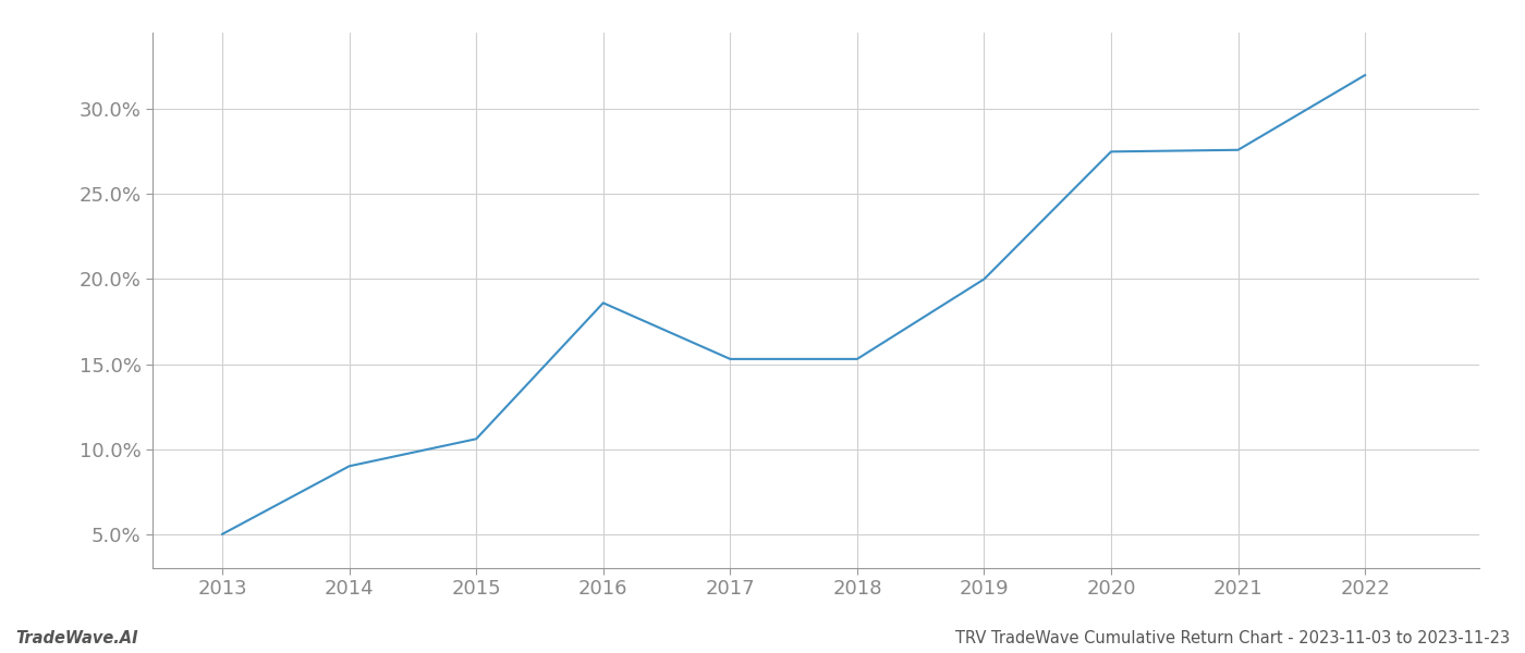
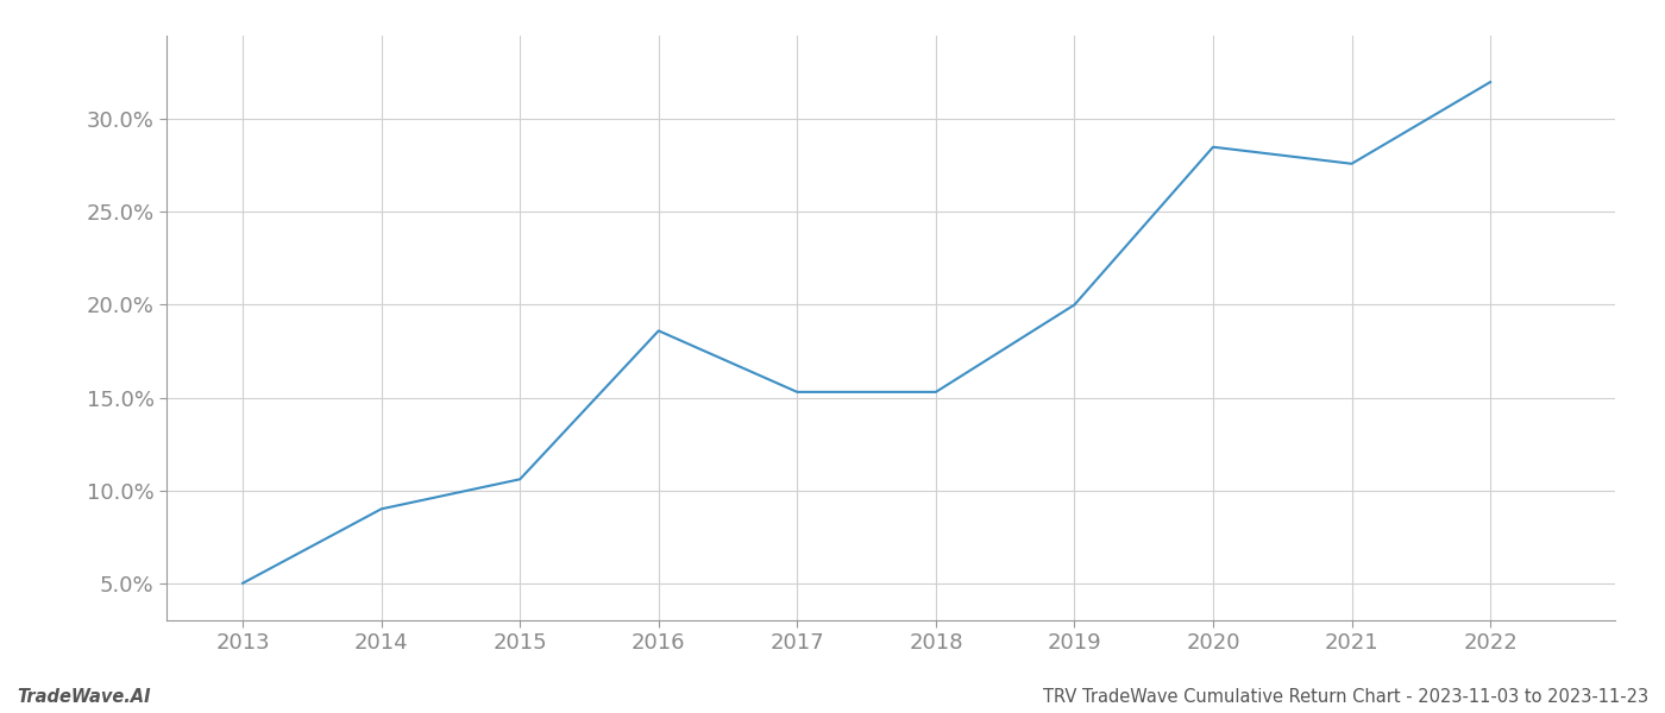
2020: 27.5% -> 28.5%
